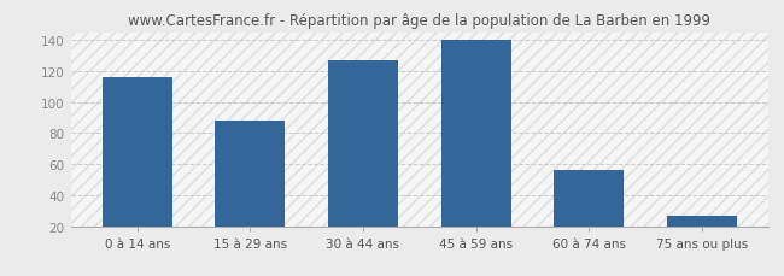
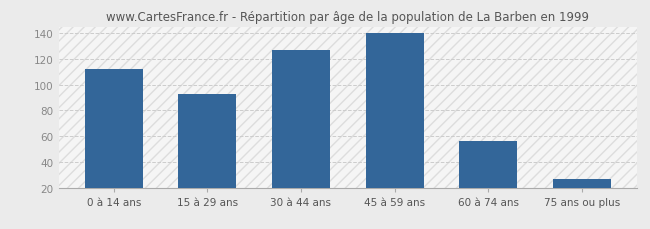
0 à 14 ans: 116 -> 112
15 à 29 ans: 88 -> 93
